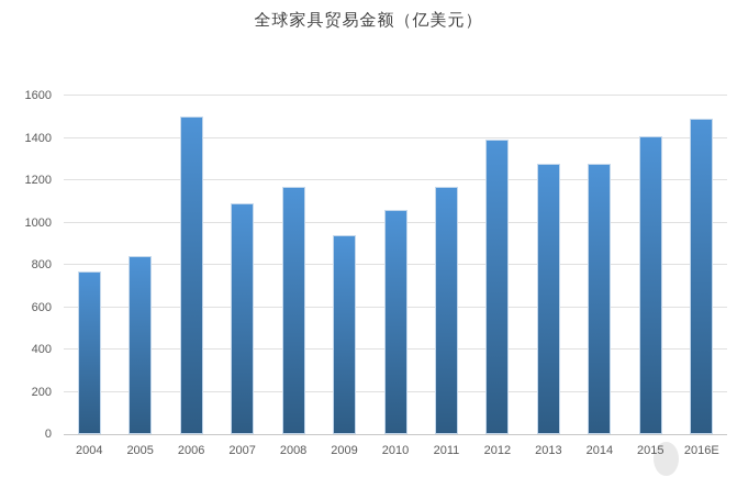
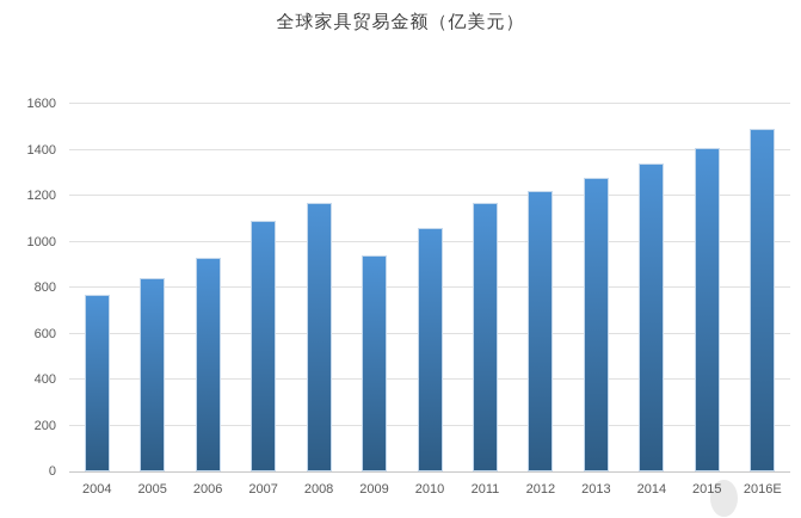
2006: 1500 -> 930
2012: 1390 -> 1220
2014: 1280 -> 1340
